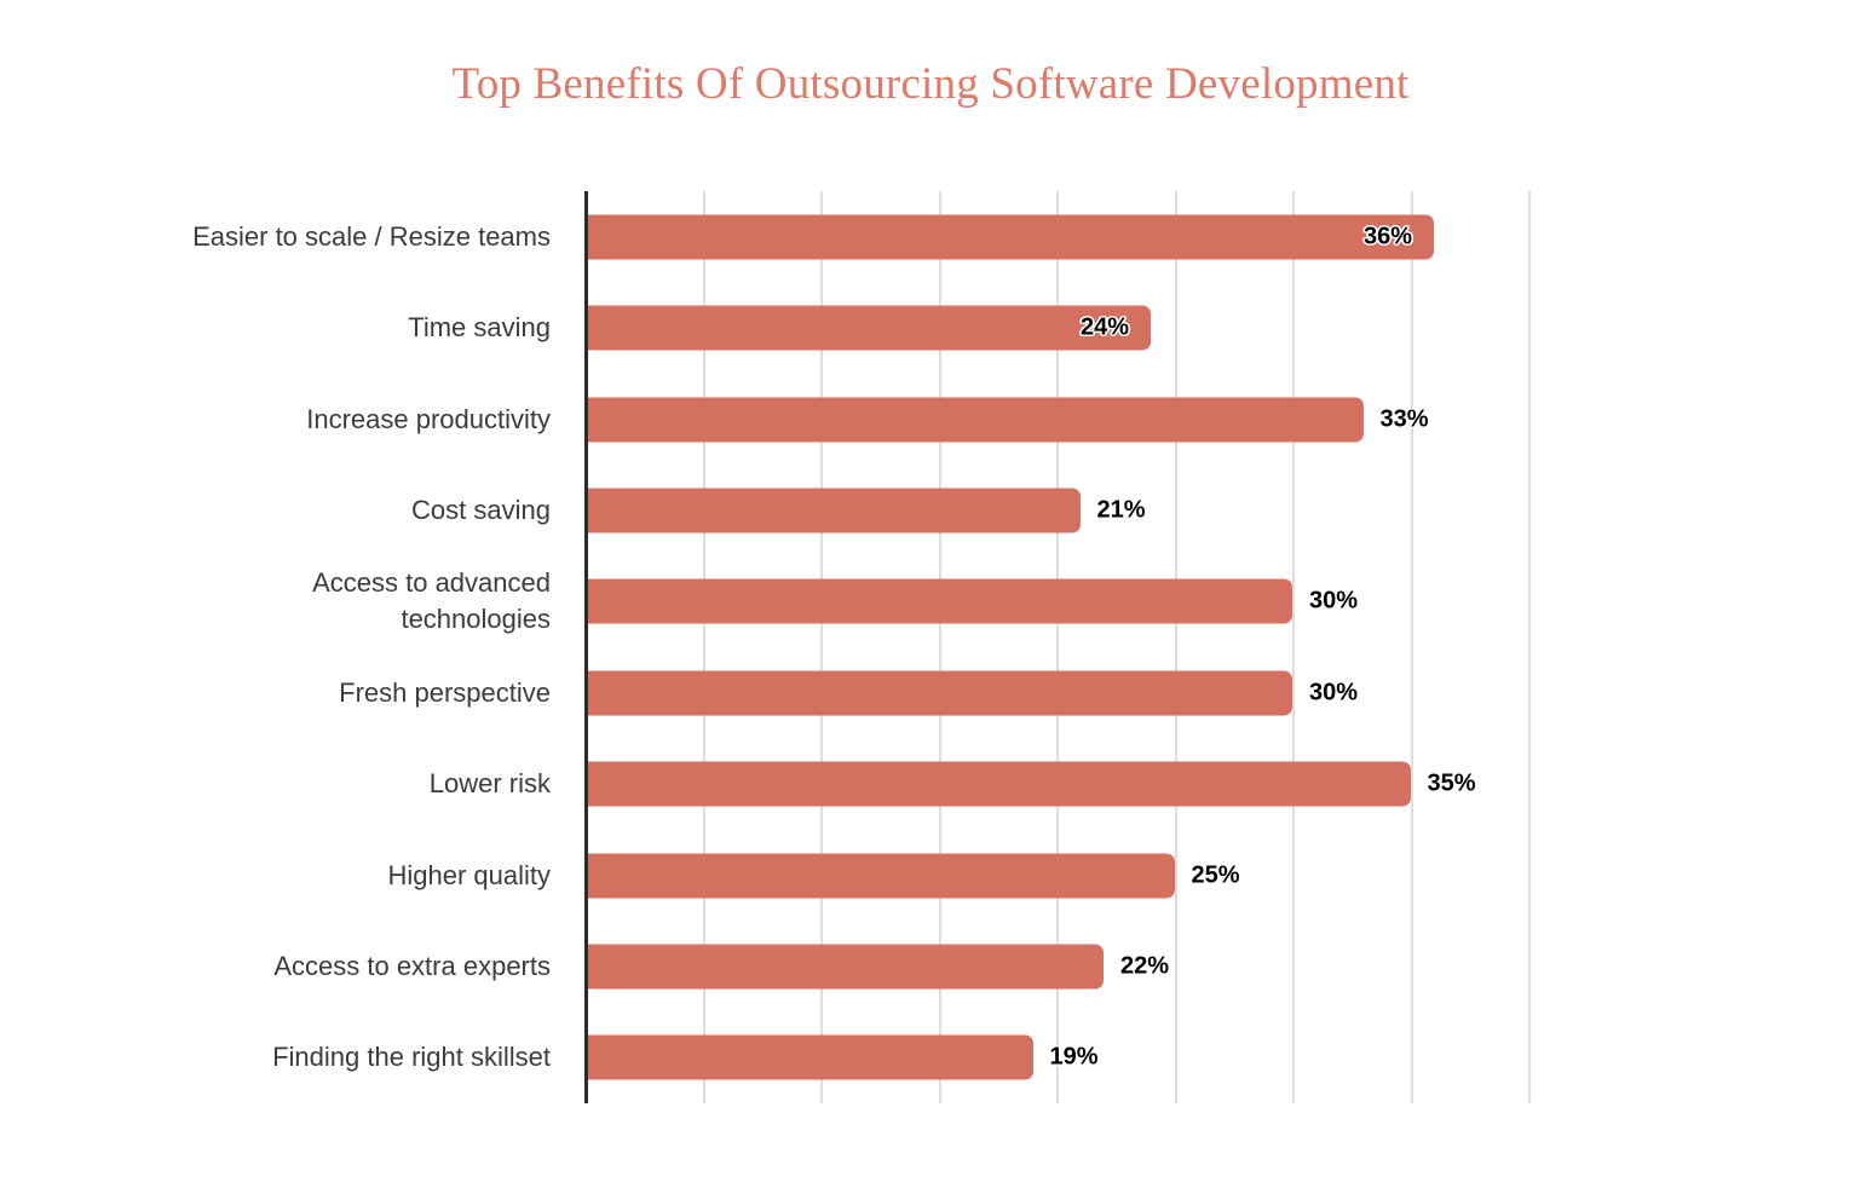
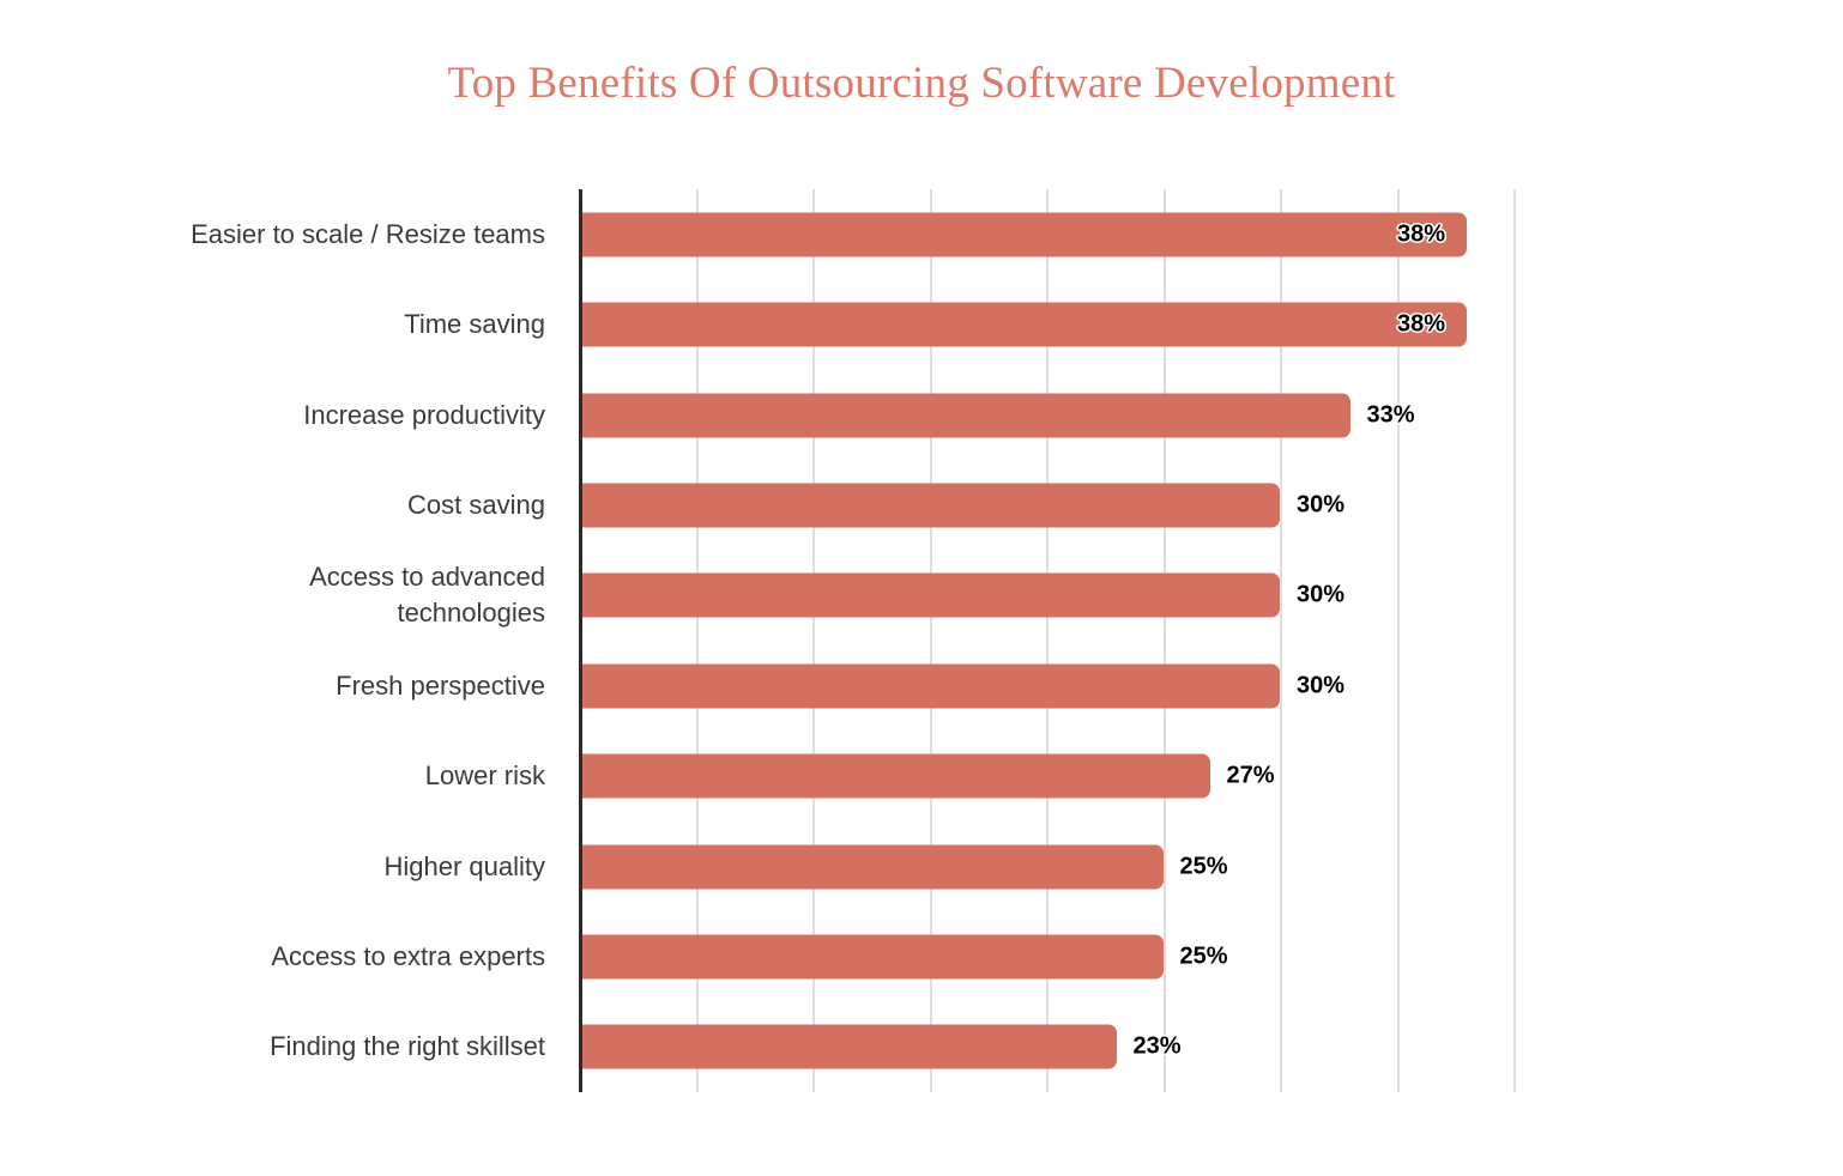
Easier to scale / Resize teams: 36% -> 38%
Time saving: 24% -> 38%
Cost saving: 21% -> 30%
Lower risk: 35% -> 27%
Access to extra experts: 22% -> 25%
Finding the right skillset: 19% -> 23%
